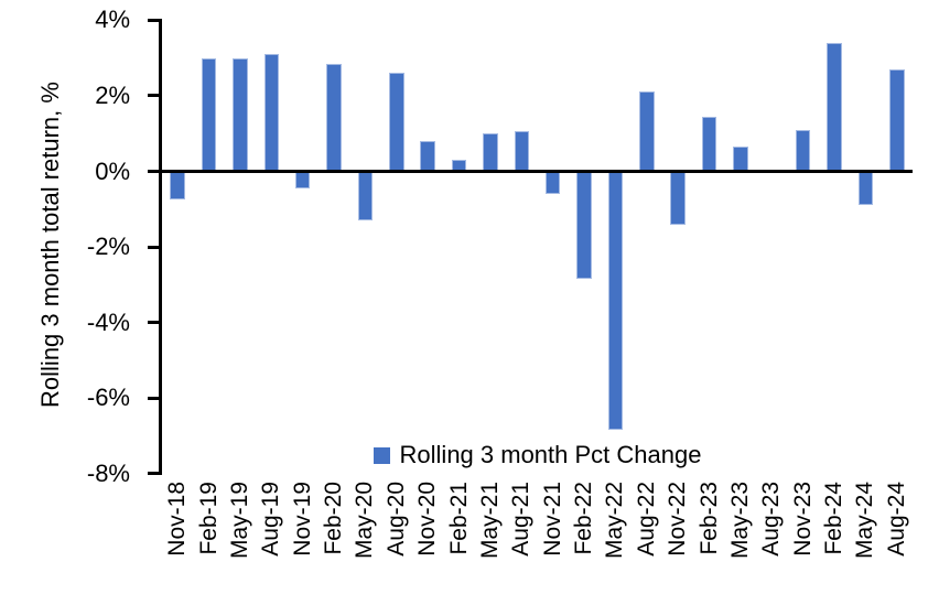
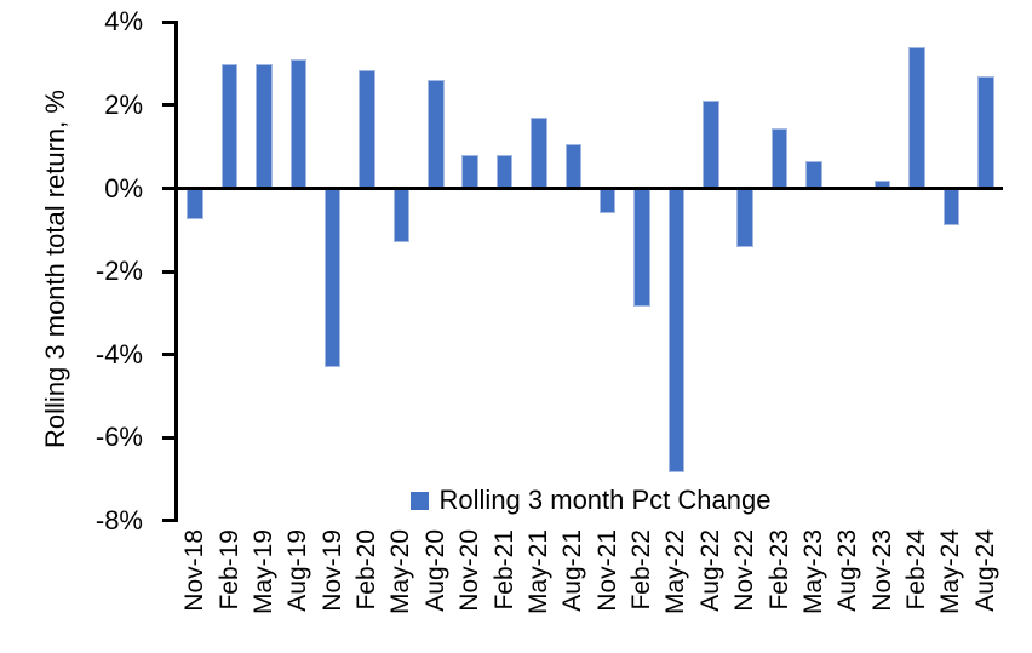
Nov-19: -0.5% -> -4.3%
Feb-21: 0.3% -> 0.8%
May-21: 1.0% -> 1.7%
Nov-23: 1.1% -> 0.2%
